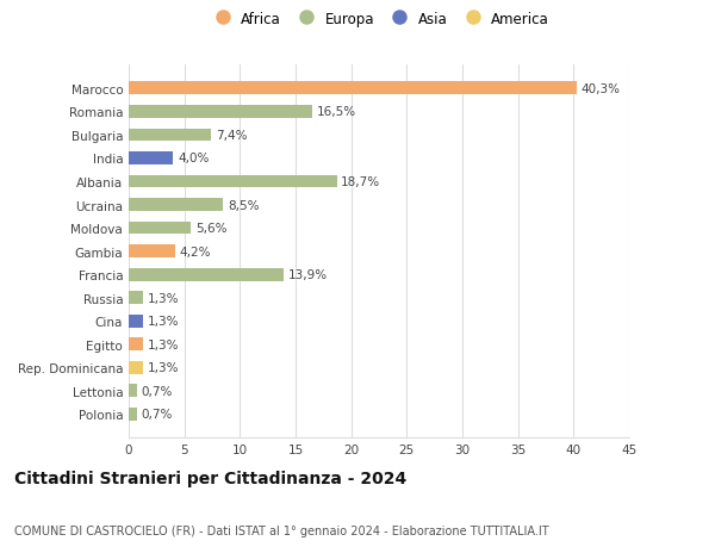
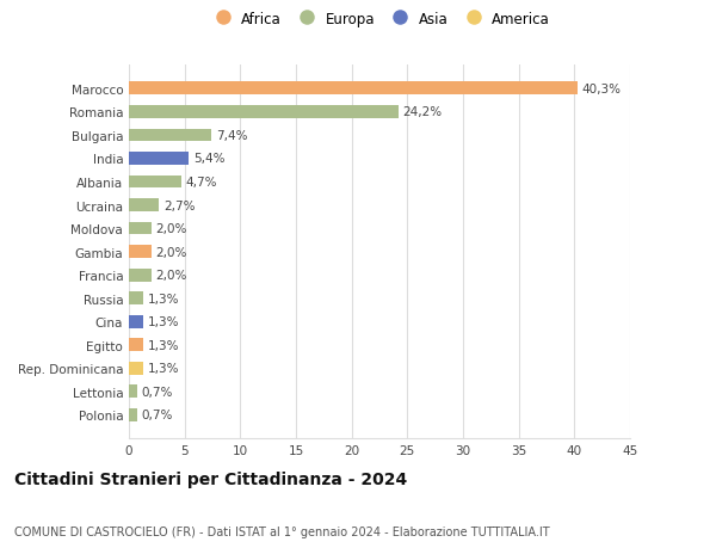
Romania: 16,5% -> 24,2%
India: 4,0% -> 5,4%
Albania: 18,7% -> 4,7%
Ucraina: 8,5% -> 2,7%
Moldova: 5,6% -> 2,0%
Gambia: 4,2% -> 2,0%
Francia: 13,9% -> 2,0%
